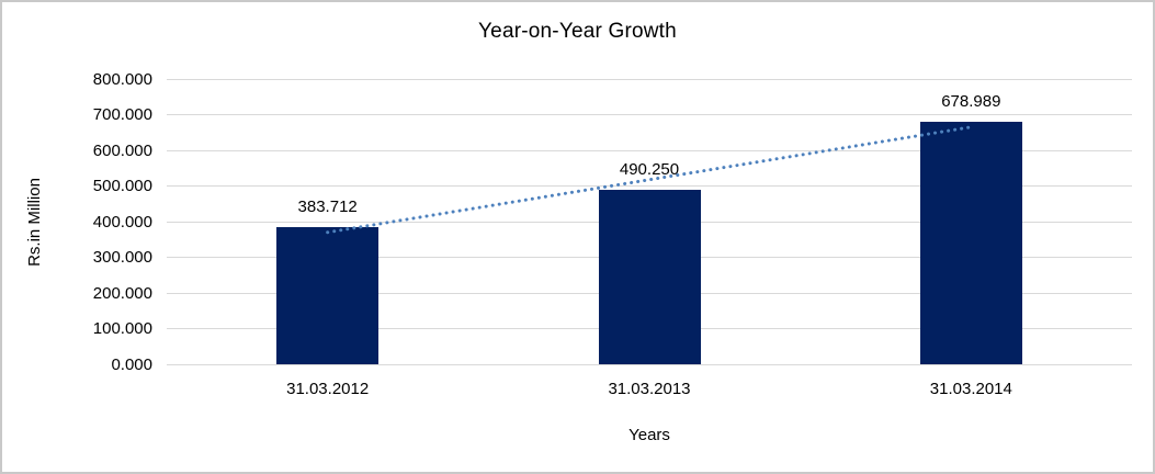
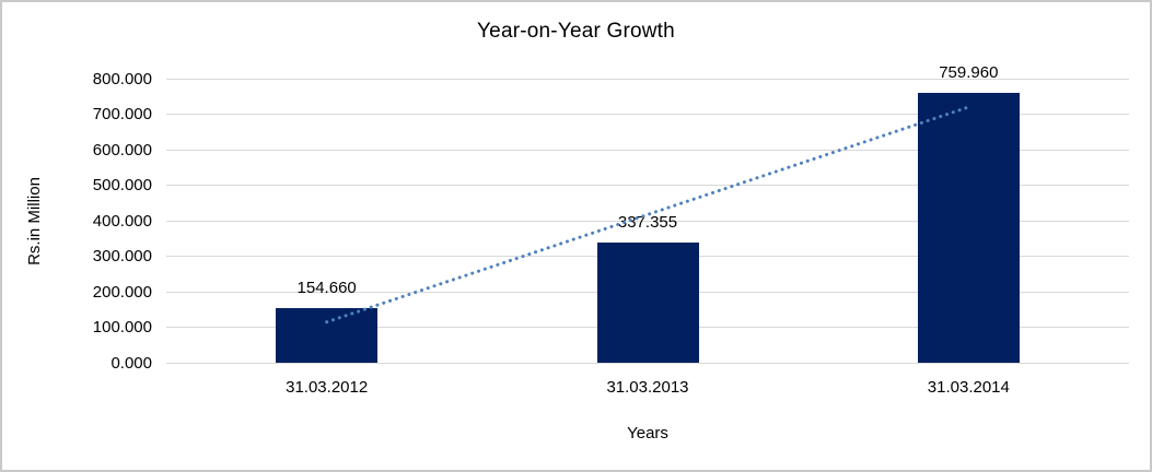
31.03.2012: 383.712 -> 154.660
31.03.2013: 490.250 -> 337.355
31.03.2014: 678.989 -> 759.960
